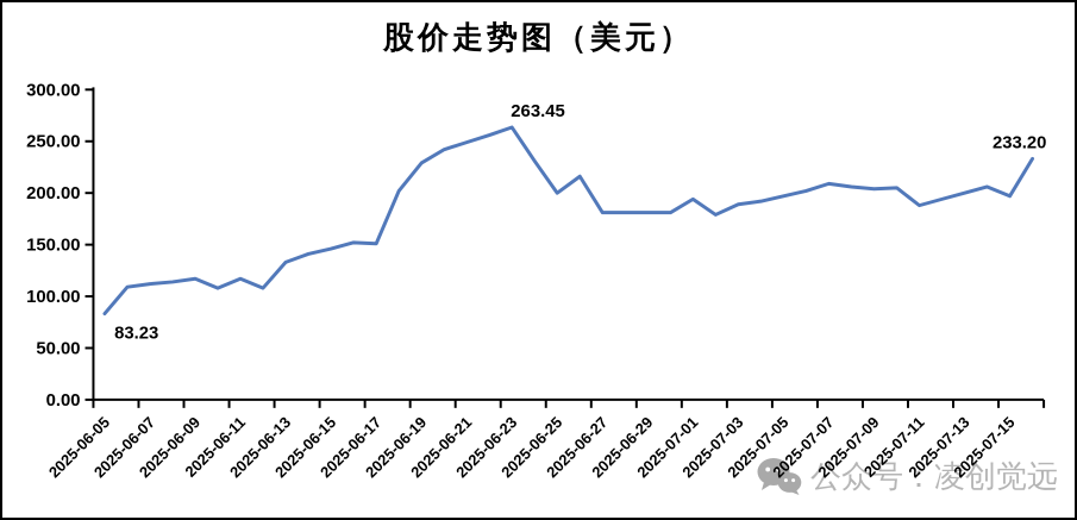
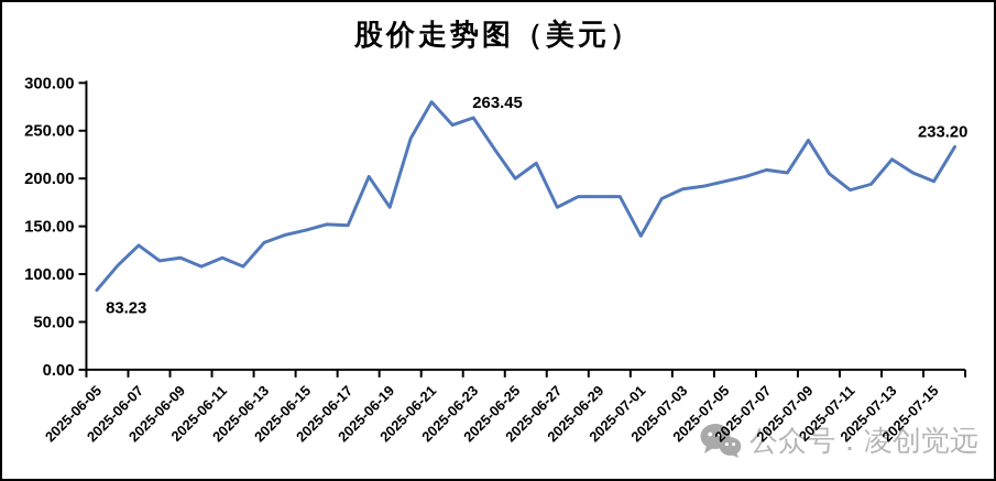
2025-06-07: 110 -> 130
2025-06-19: 230 -> 170
2025-06-21: 250 -> 280
2025-06-27: 180 -> 170
2025-07-01: 190 -> 140
2025-07-09: 200 -> 240
2025-07-13: 200 -> 220
